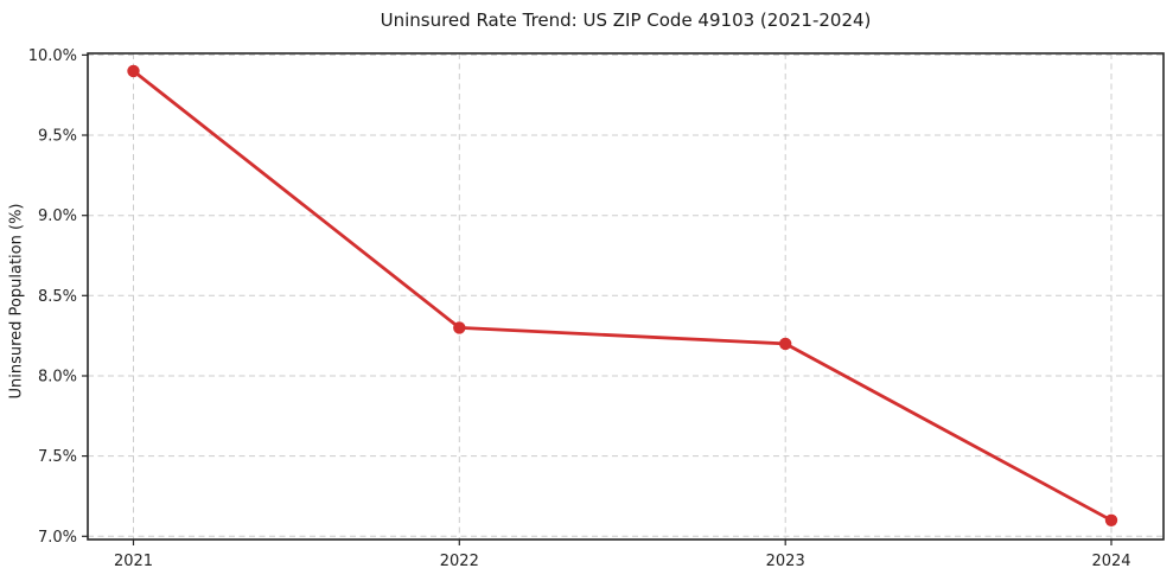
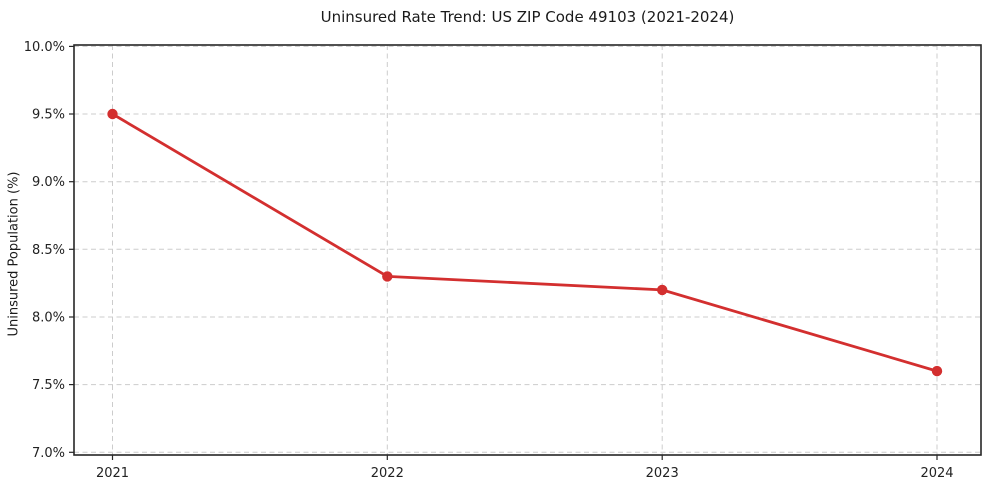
2021: 9.9% -> 9.5%
2024: 7.1% -> 7.6%
